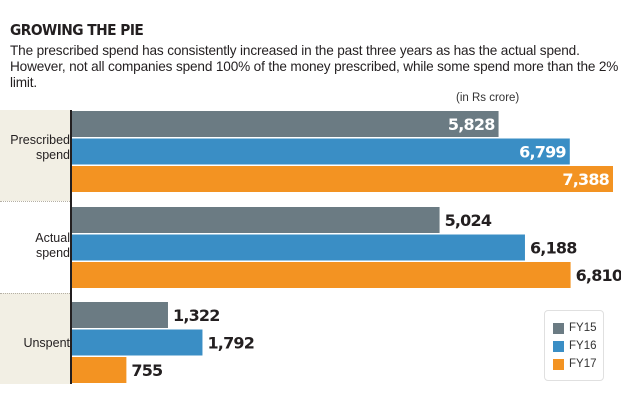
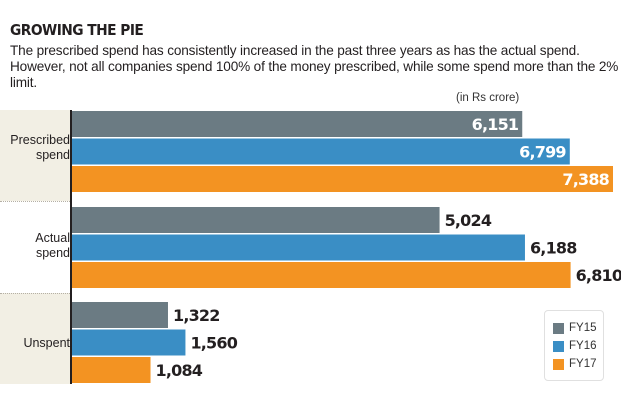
FY15/Prescribed spend: 5,828 -> 6,151
FY16/Unspent: 1,792 -> 1,560
FY17/Unspent: 755 -> 1,084
